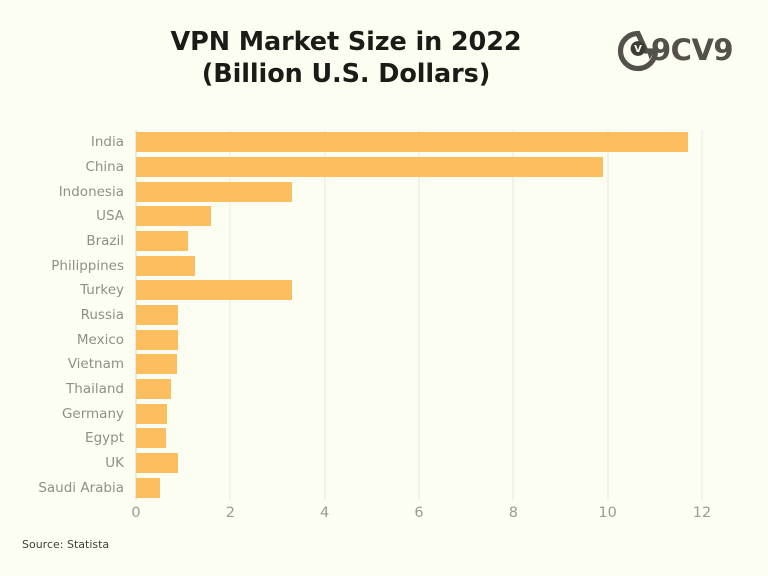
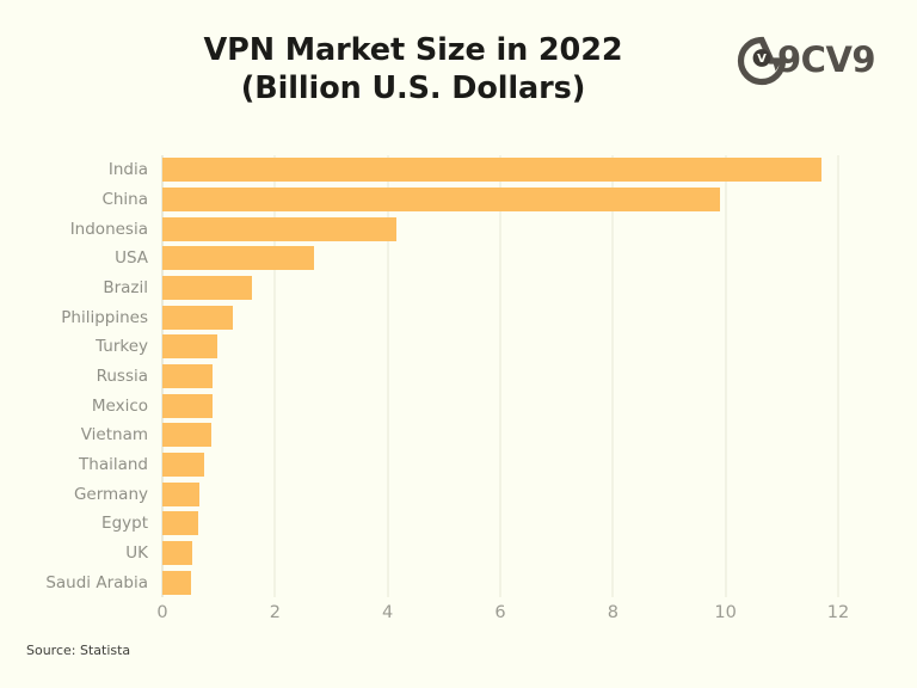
Indonesia: 3.3 -> 4.2
USA: 1.6 -> 2.7
Brazil: 1.1 -> 1.6
Turkey: 3.3 -> 1.0
UK: 0.9 -> 0.5
